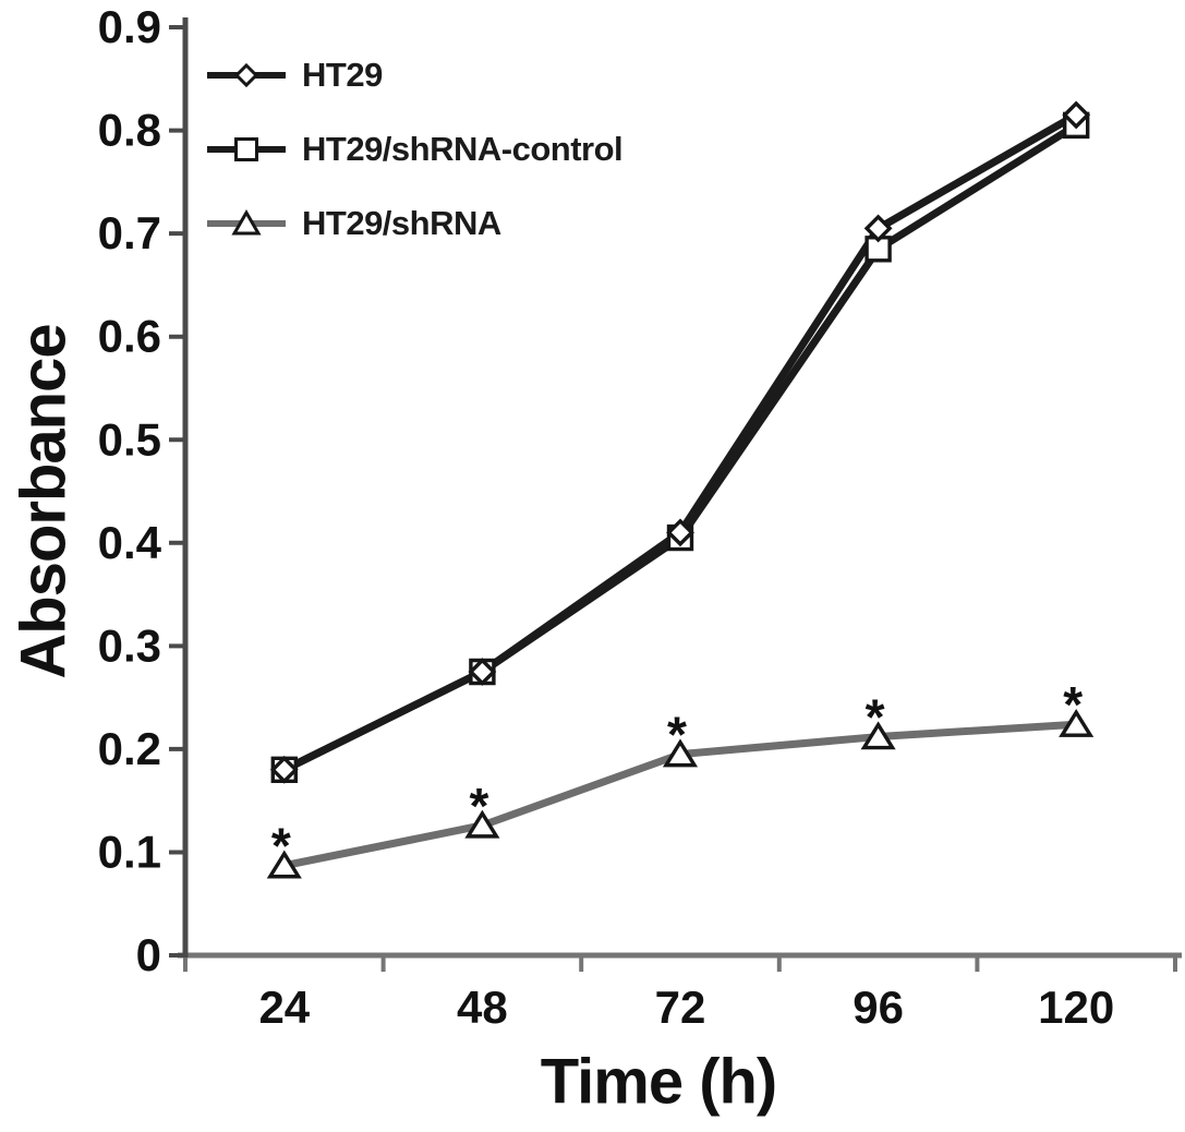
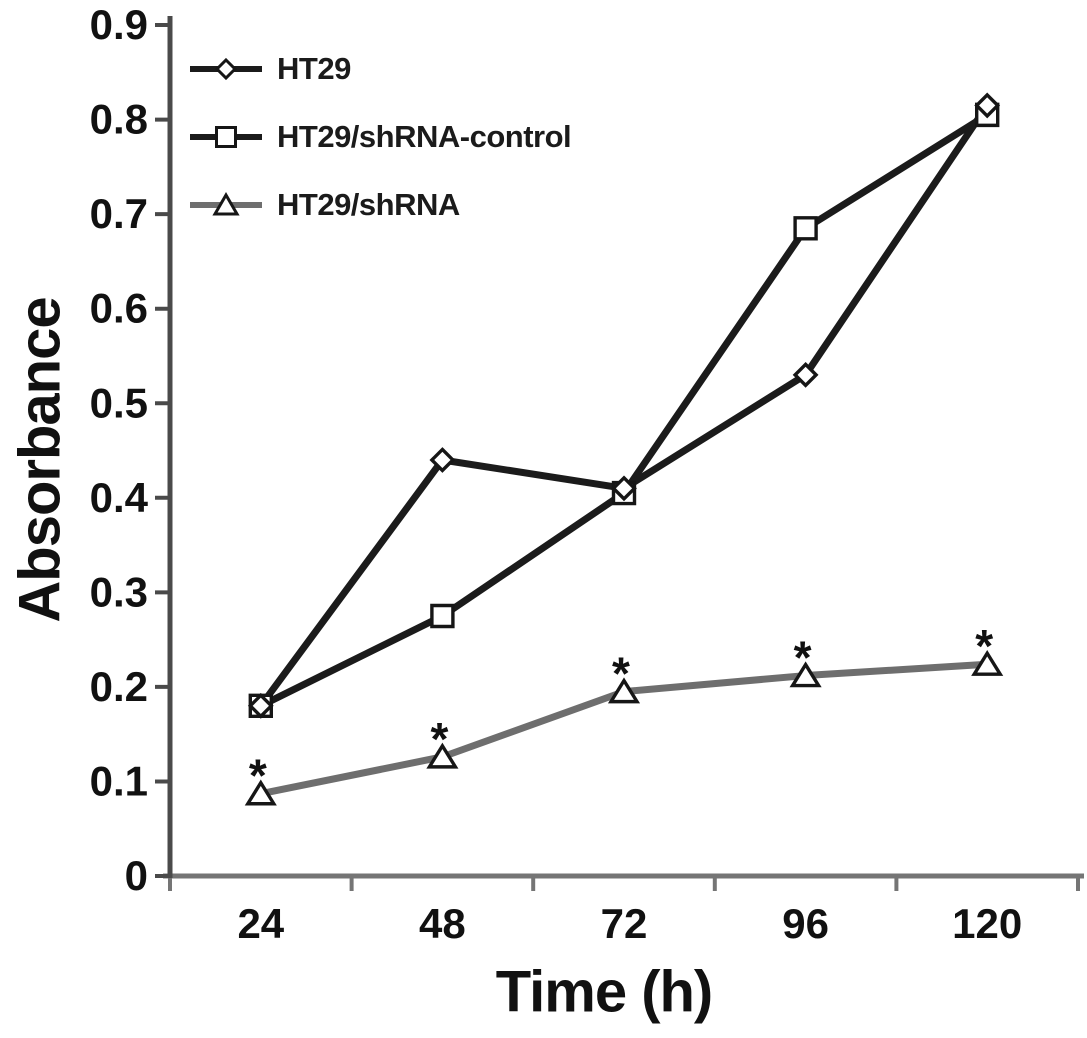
HT29/48: 0.28 -> 0.44
HT29/96: 0.70 -> 0.53
